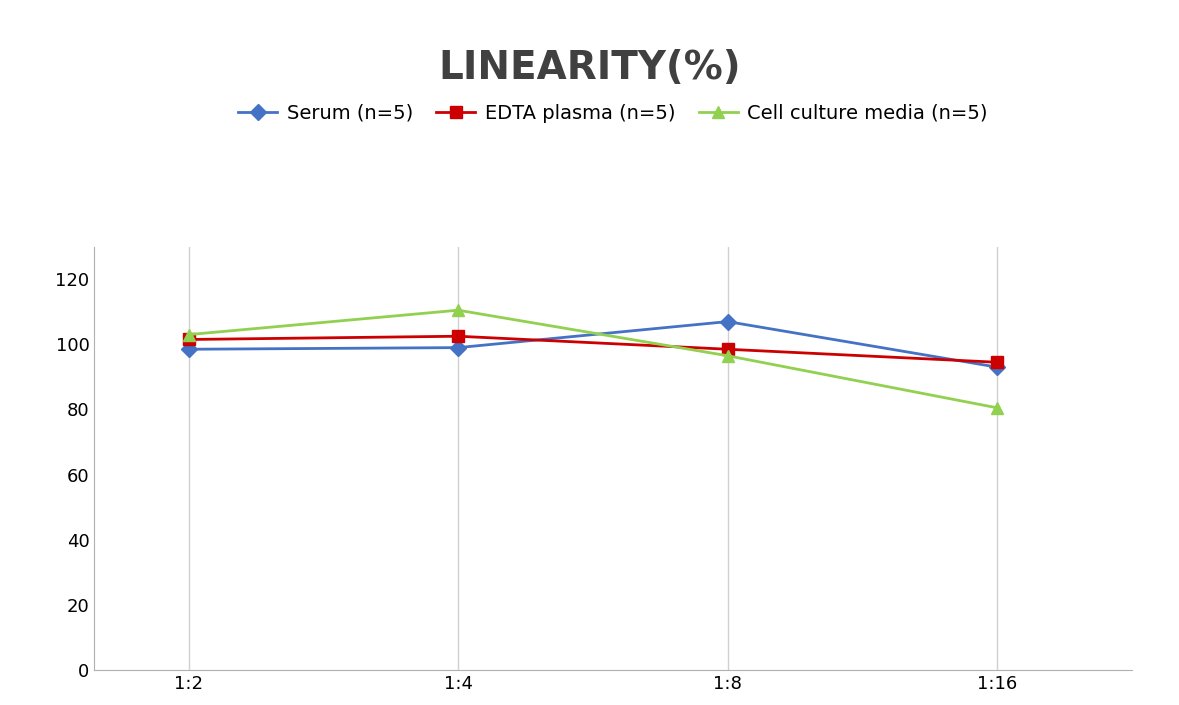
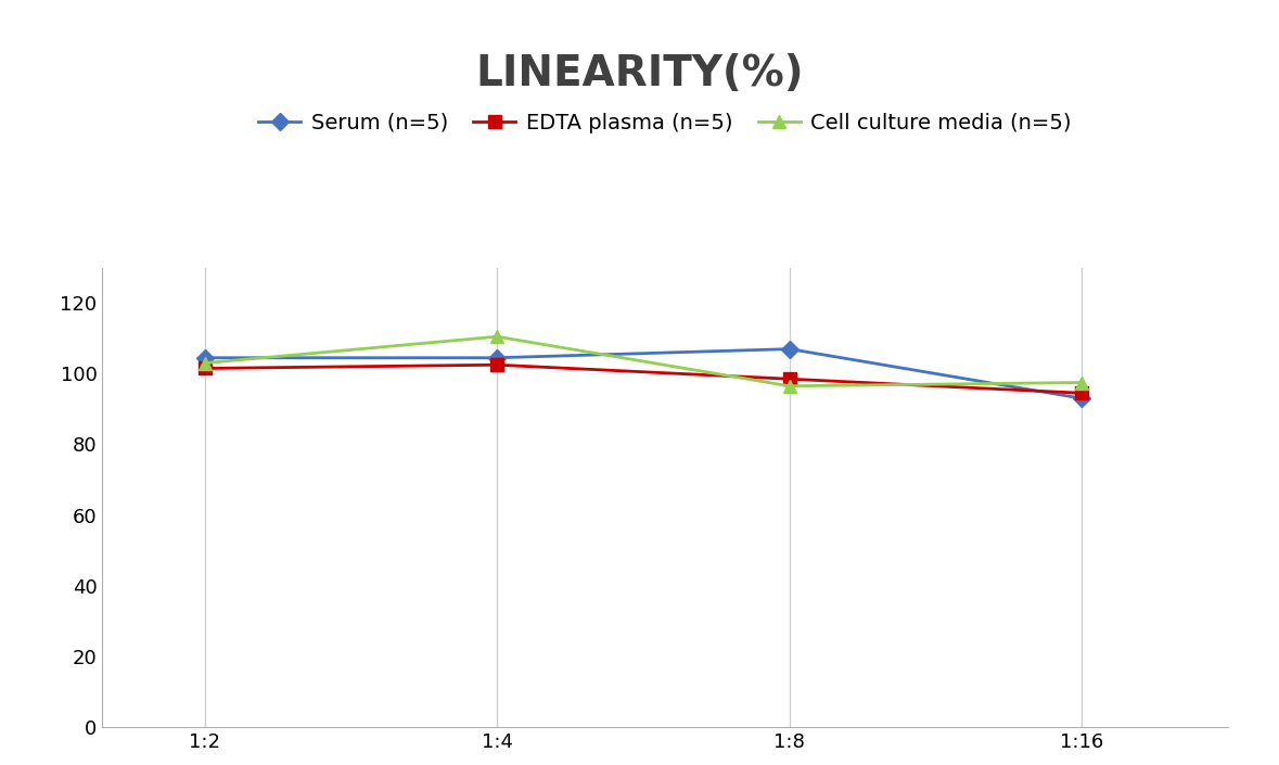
Serum (n=5)/1:2: 98.5 -> 104.5
Serum (n=5)/1:4: 99.0 -> 104.5
Cell culture media (n=5)/1:16: 80.5 -> 97.5
